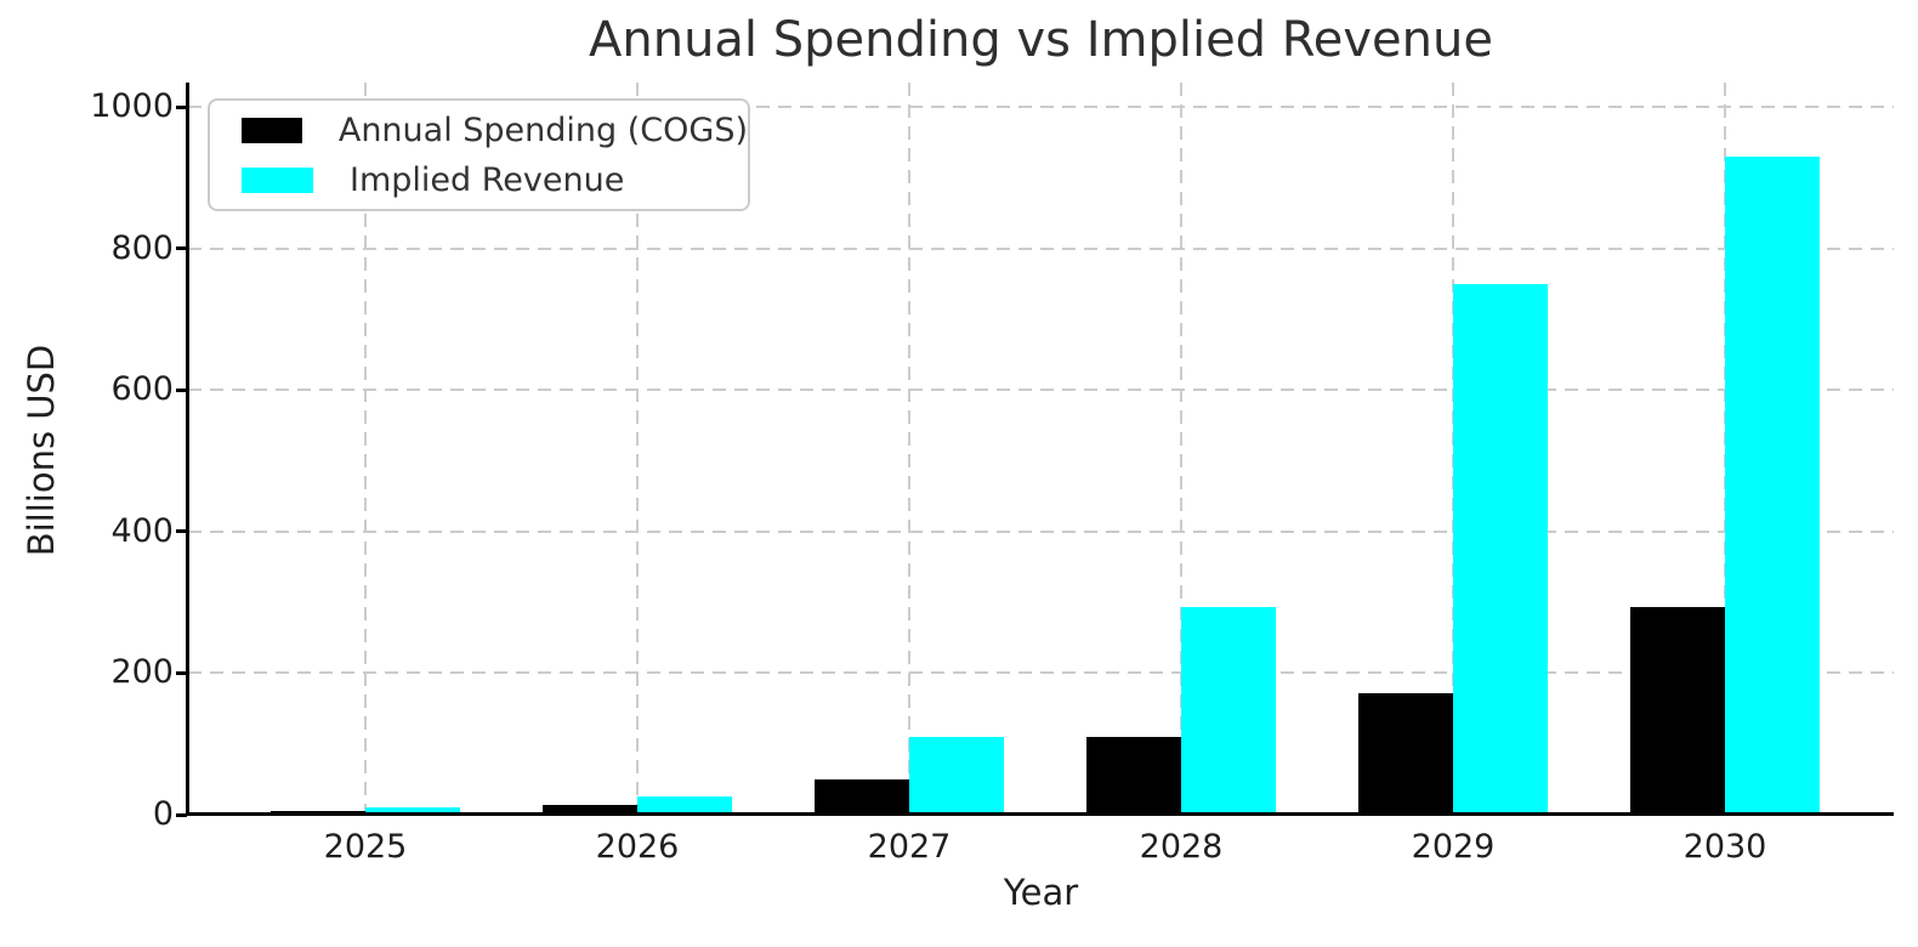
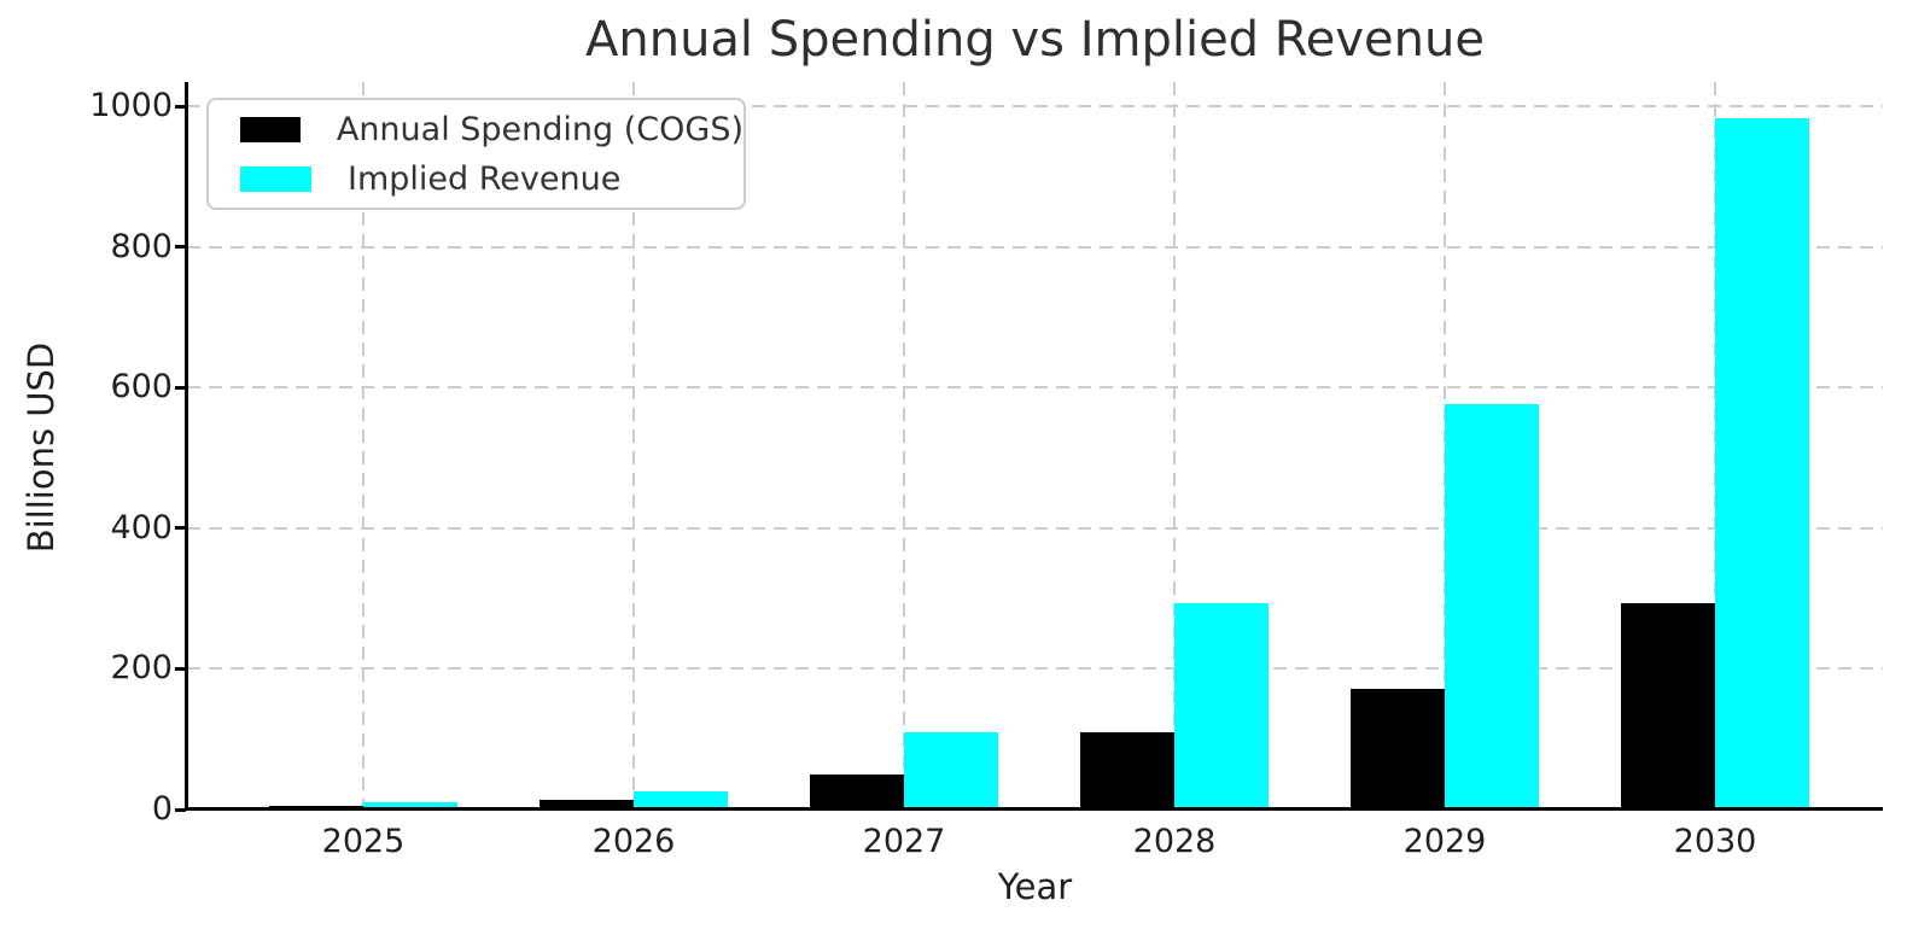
Implied Revenue/2029: 750 -> 580
Implied Revenue/2030: 930 -> 980
